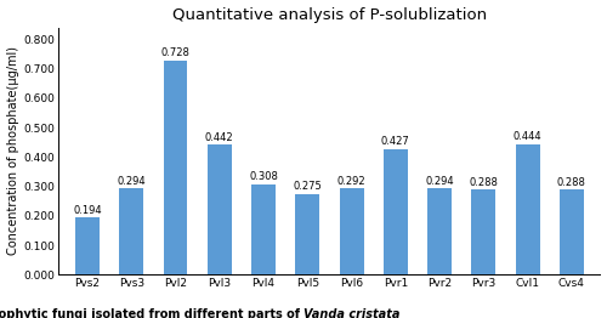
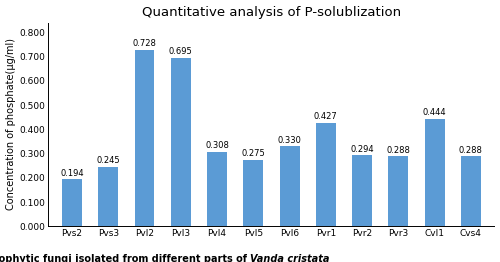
Pvs3: 0.294 -> 0.245
Pvl3: 0.442 -> 0.695
Pvl6: 0.292 -> 0.330
